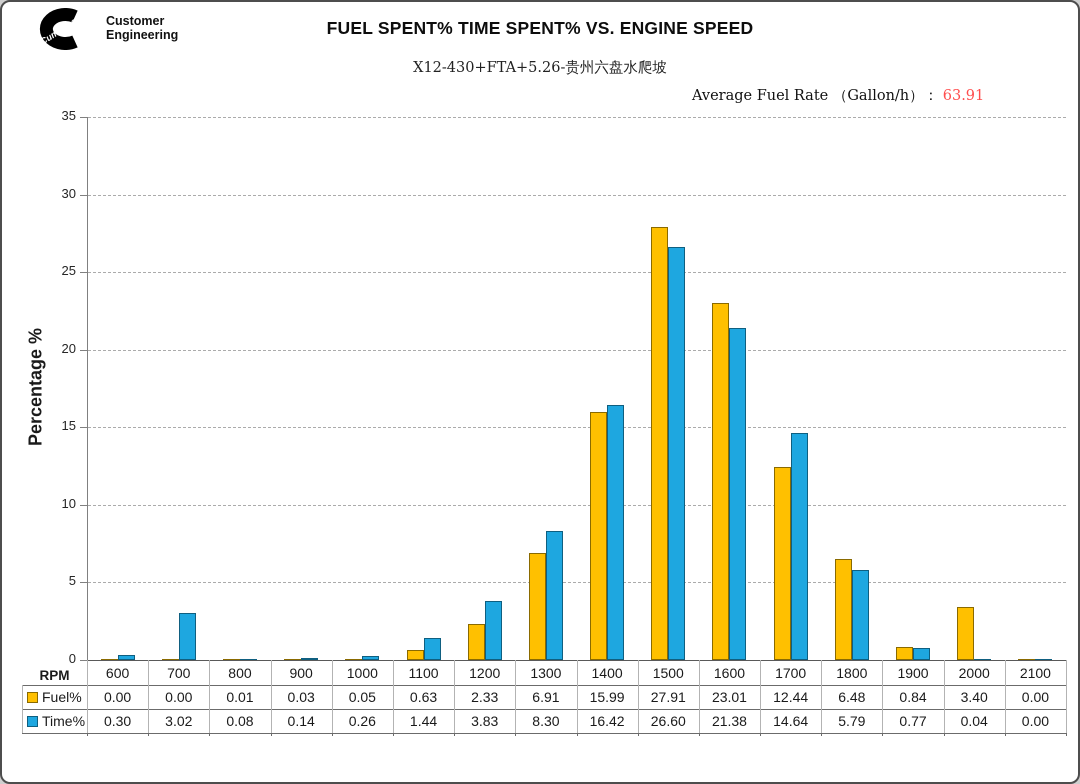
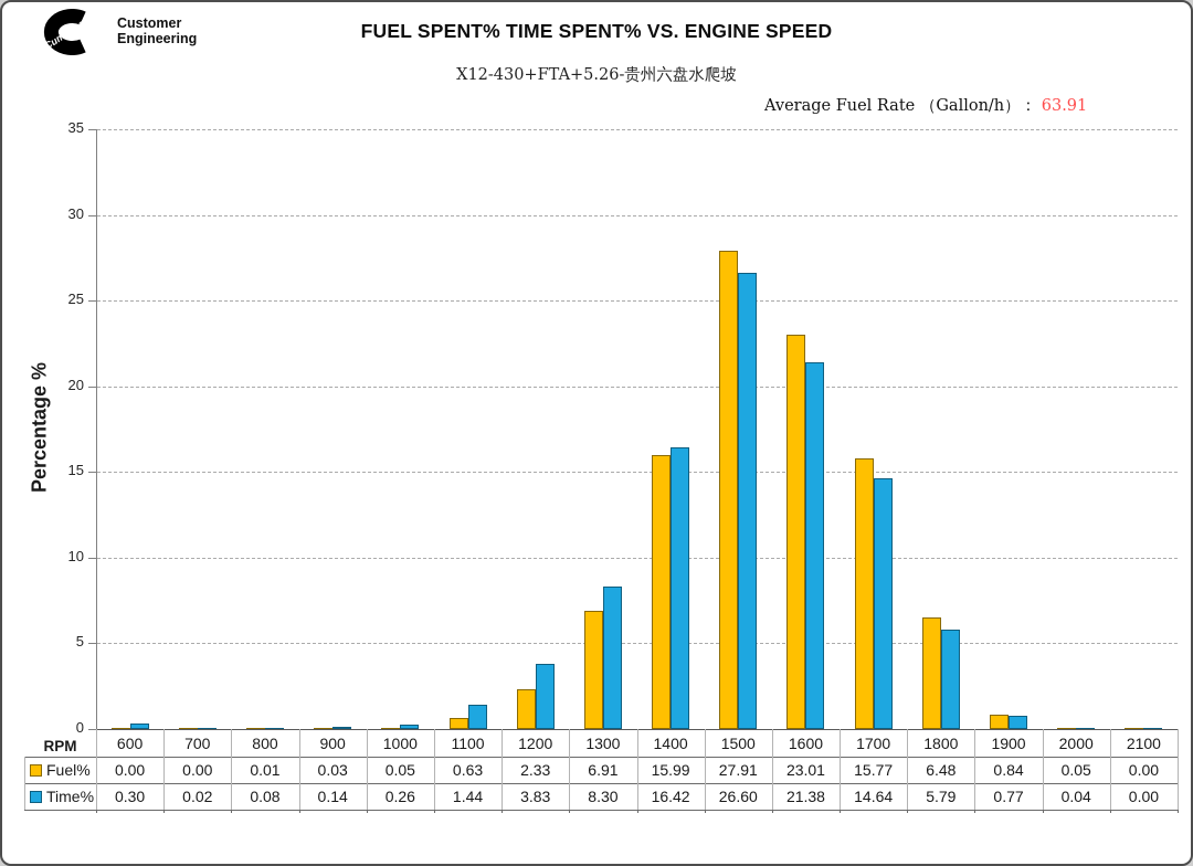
Time%/700: 3.02 -> 0.02
Fuel%/1700: 12.44 -> 15.77
Fuel%/2000: 3.40 -> 0.05
